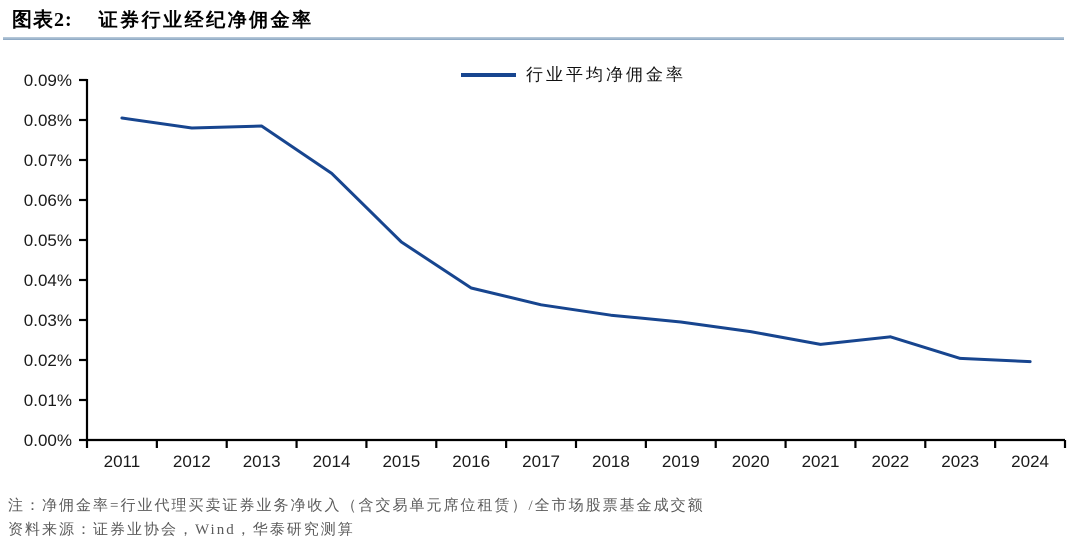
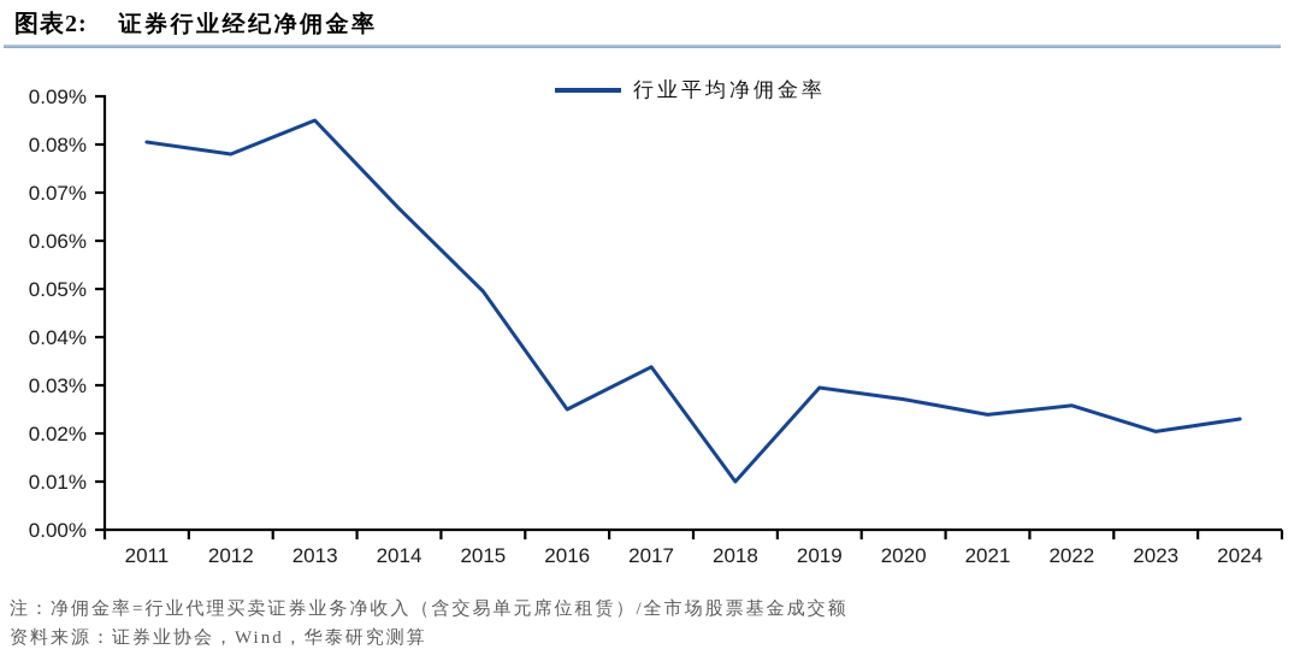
2013: 0.079% -> 0.085%
2016: 0.038% -> 0.025%
2018: 0.031% -> 0.010%
2024: 0.020% -> 0.023%
